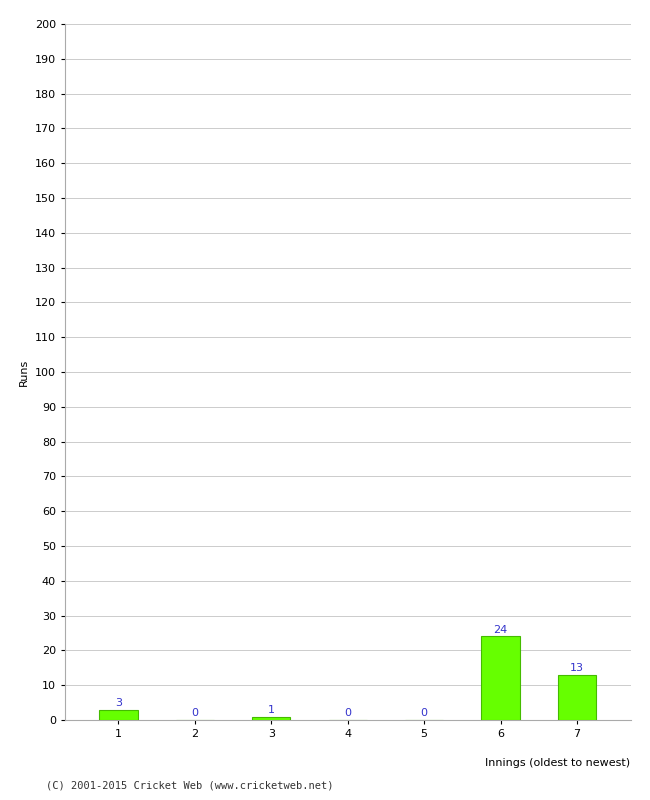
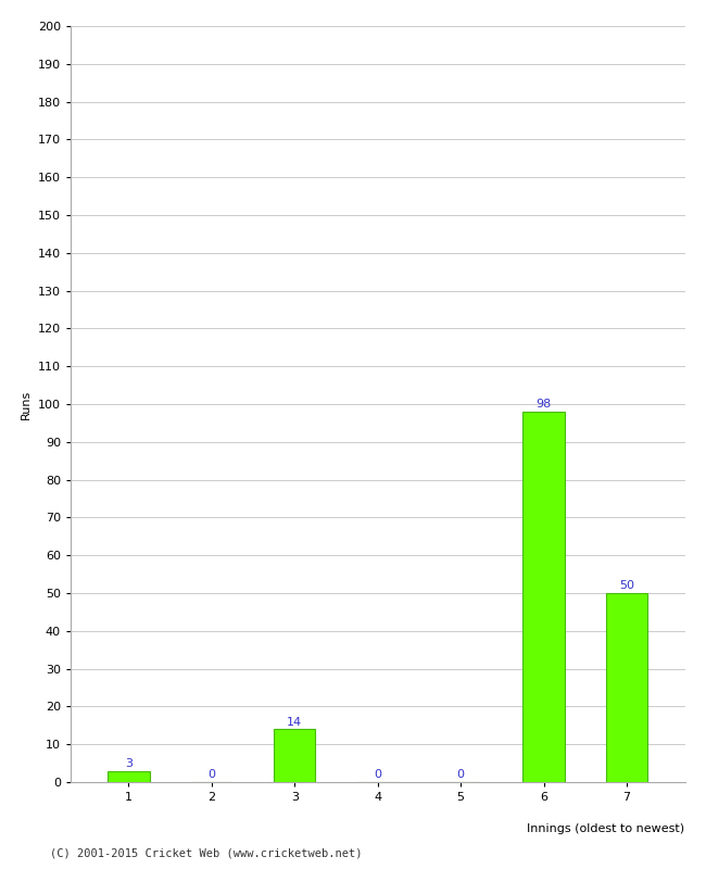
3: 1 -> 14
6: 24 -> 98
7: 13 -> 50
